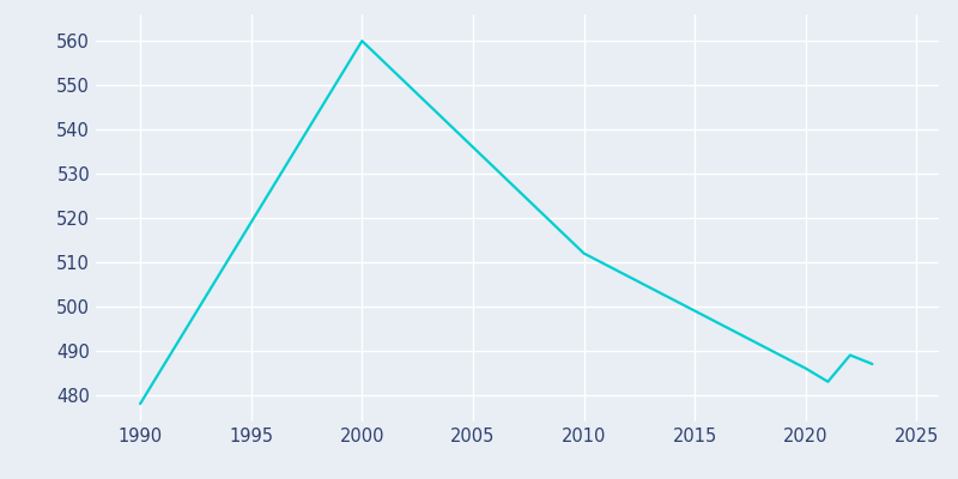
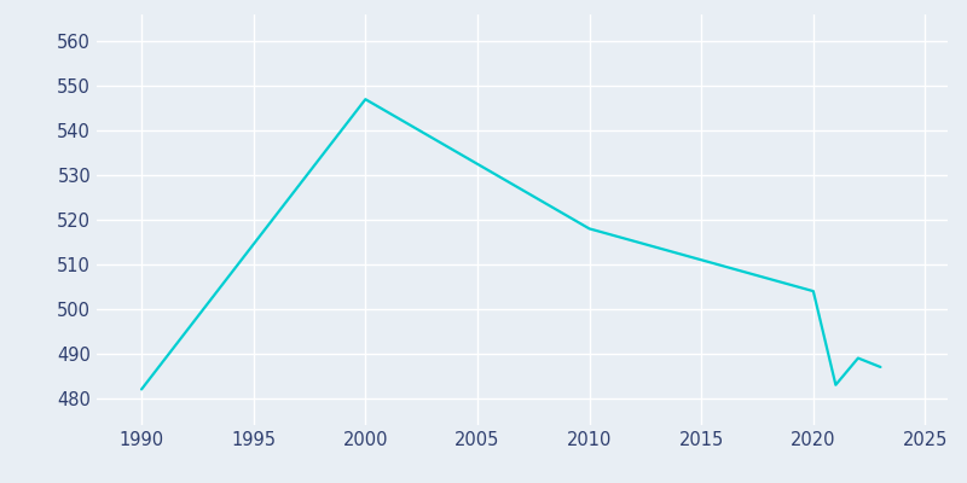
1990: 478 -> 482
2000: 560 -> 547
2010: 512 -> 518
2020: 486 -> 504
